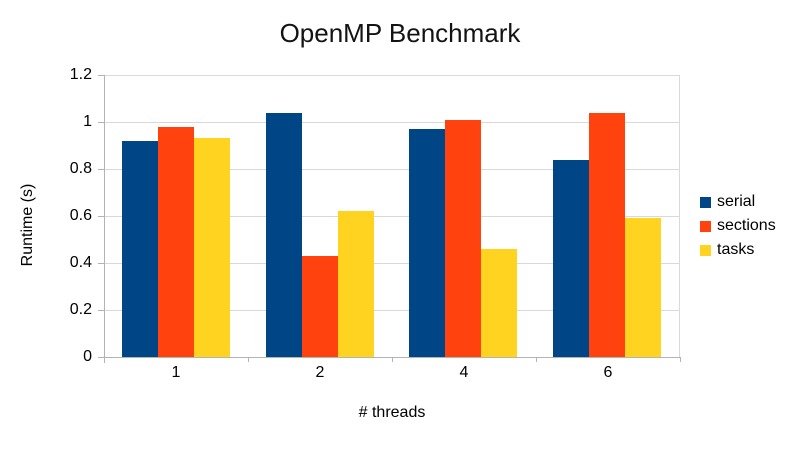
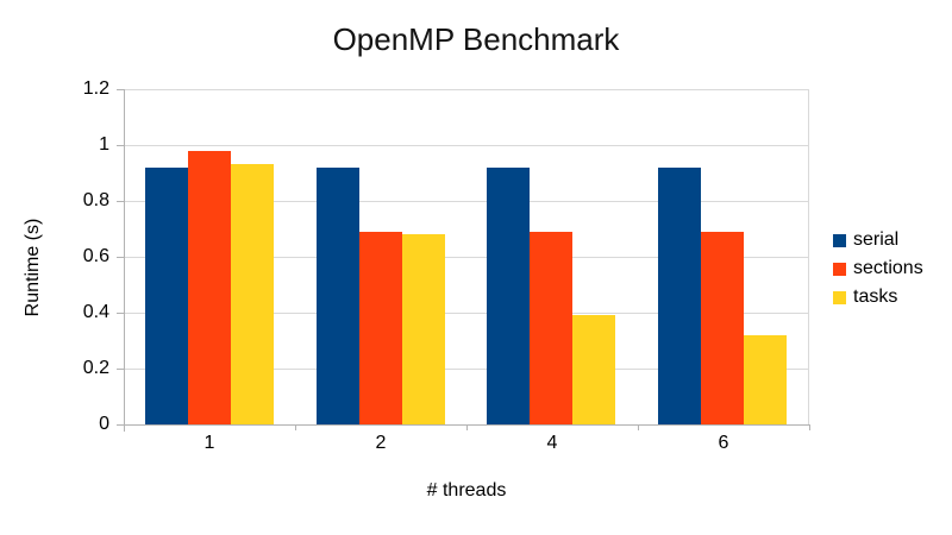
serial/2: 1.04 -> 0.92
sections/2: 0.43 -> 0.69
tasks/2: 0.62 -> 0.68
serial/4: 0.97 -> 0.92
sections/4: 1.01 -> 0.69
tasks/4: 0.46 -> 0.39
serial/6: 0.84 -> 0.92
sections/6: 1.04 -> 0.69
tasks/6: 0.59 -> 0.32
